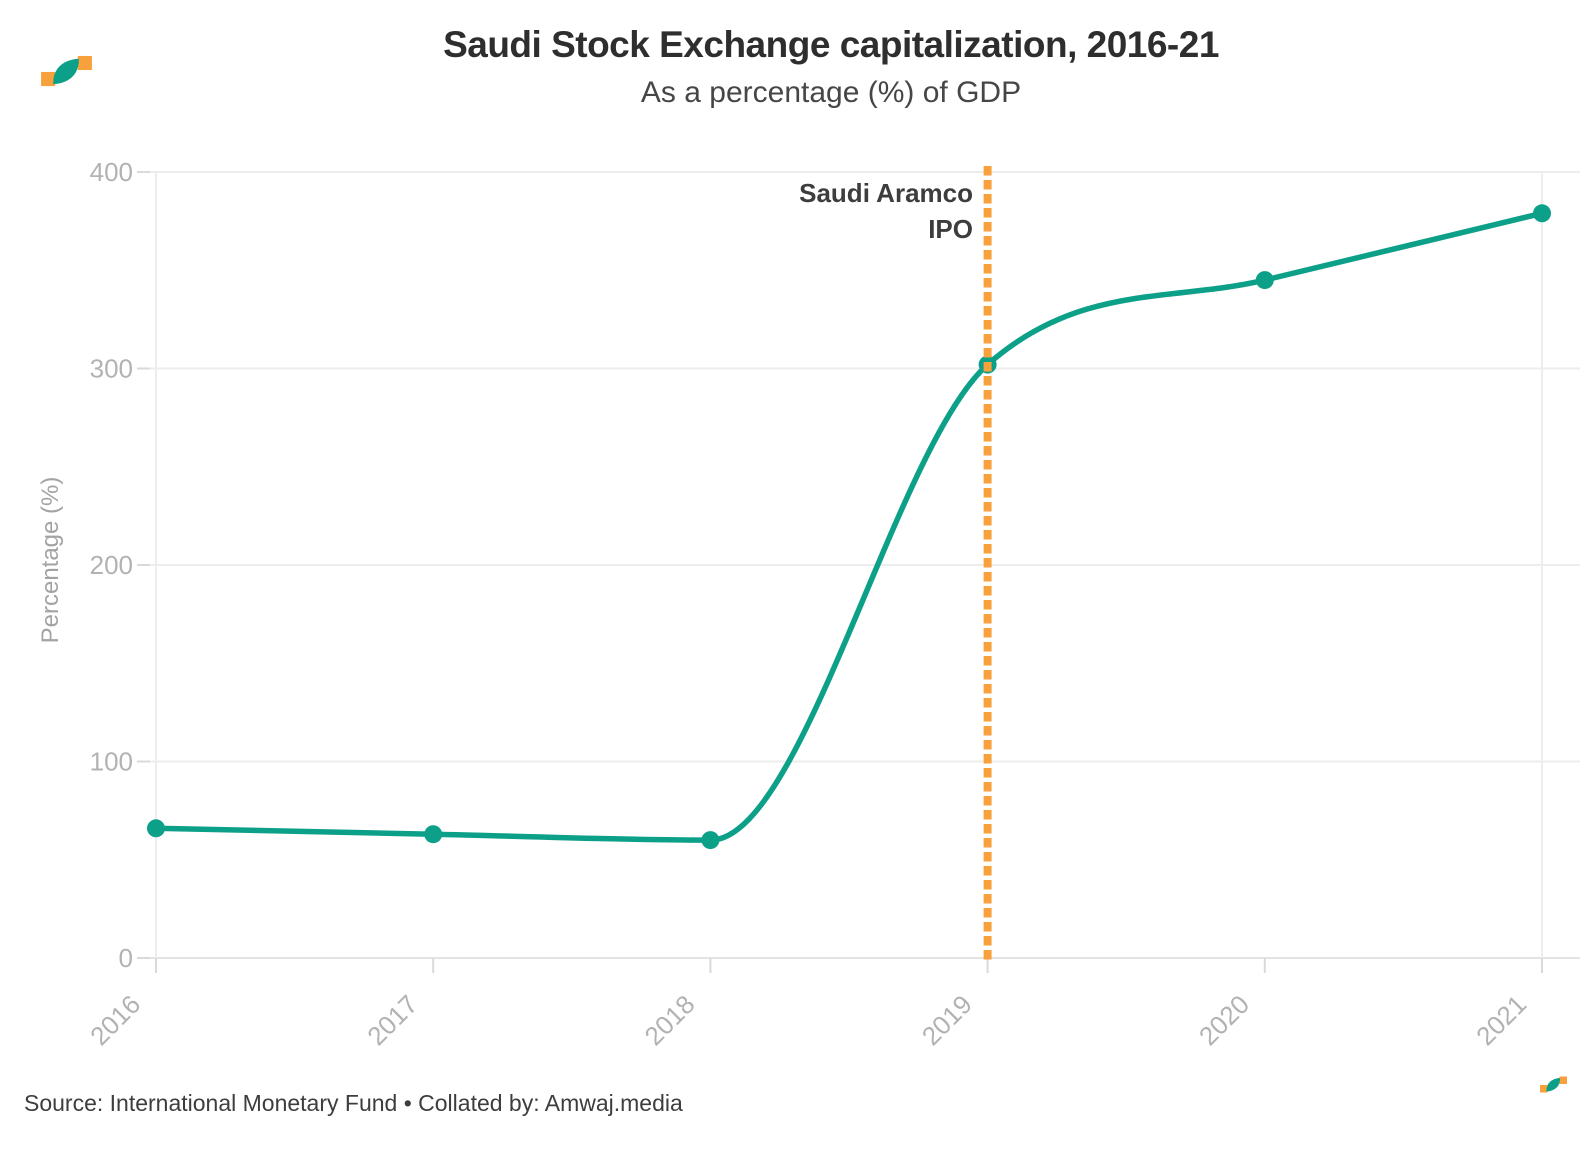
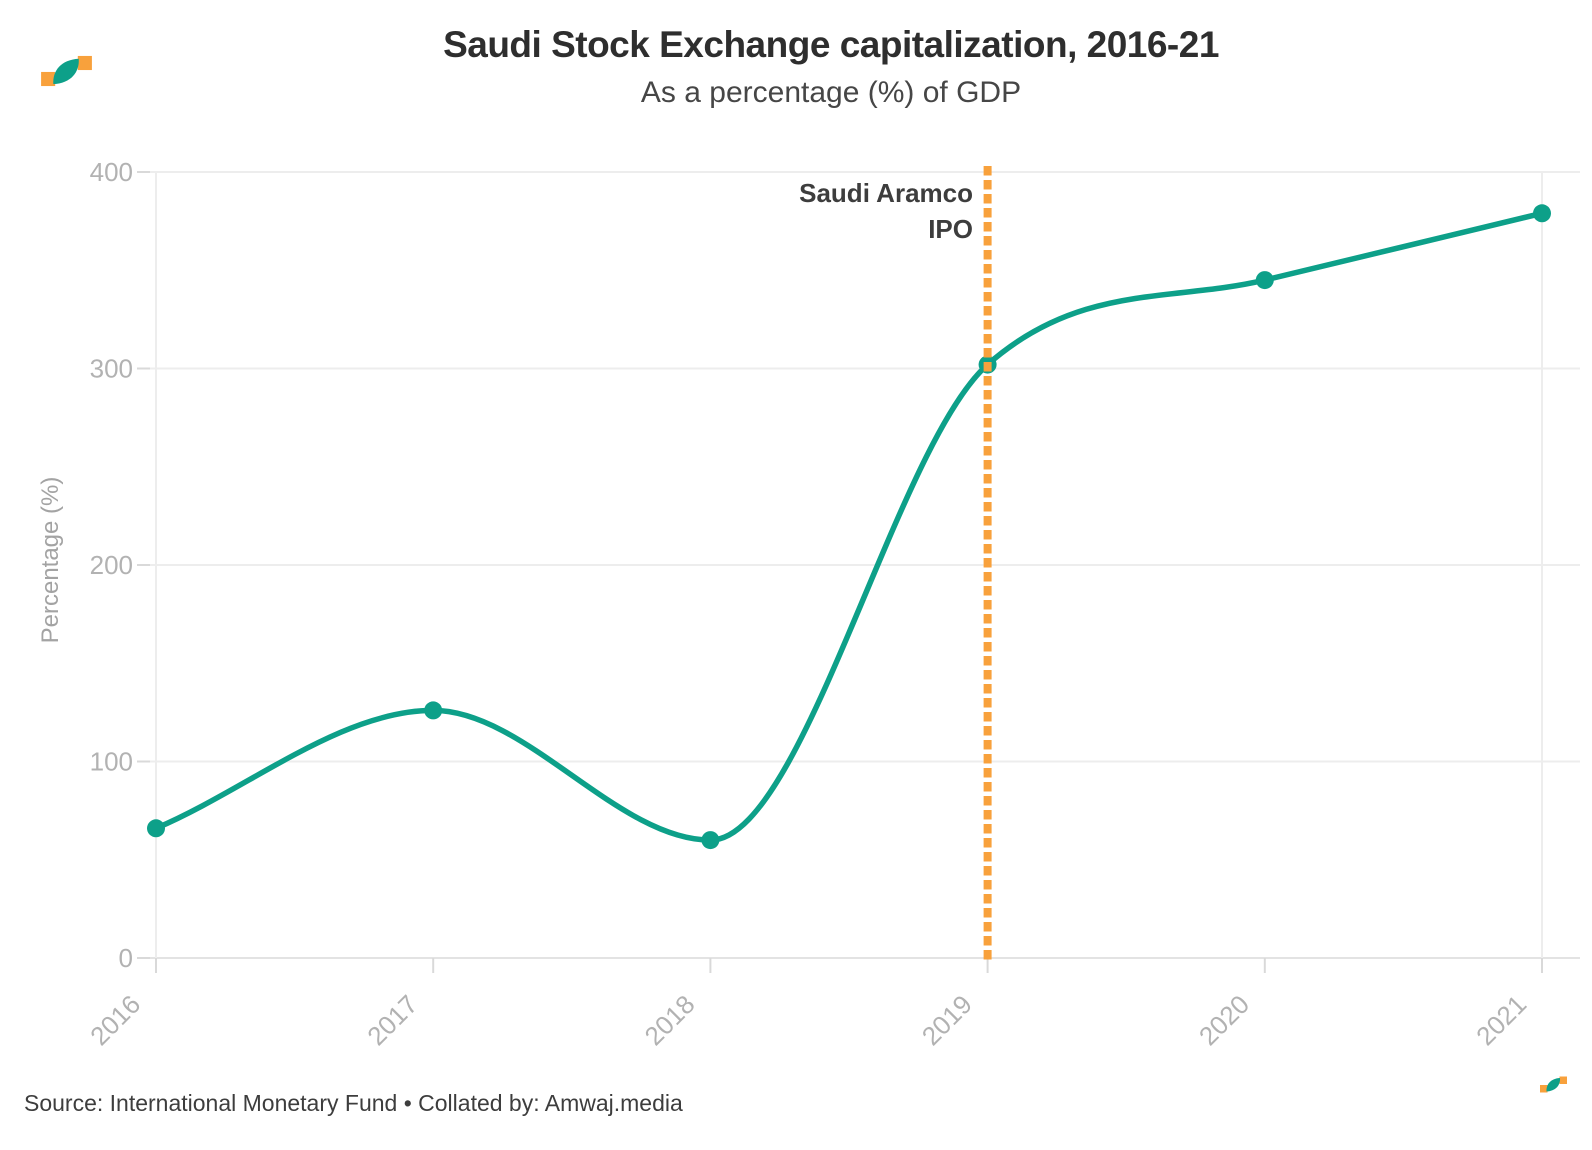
2017: 63 -> 126
